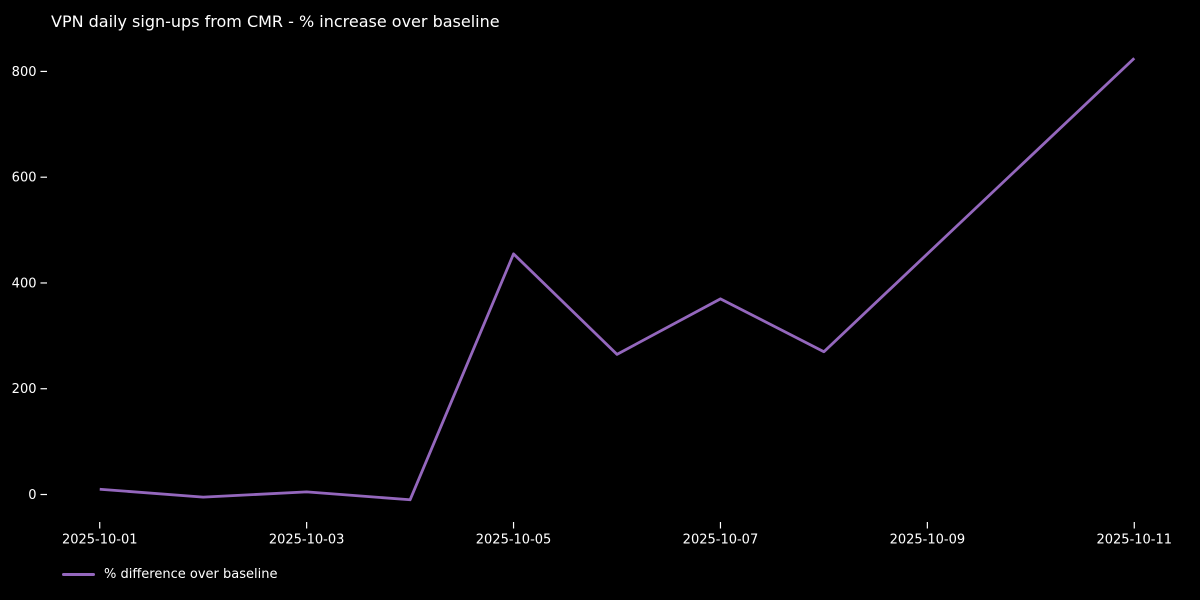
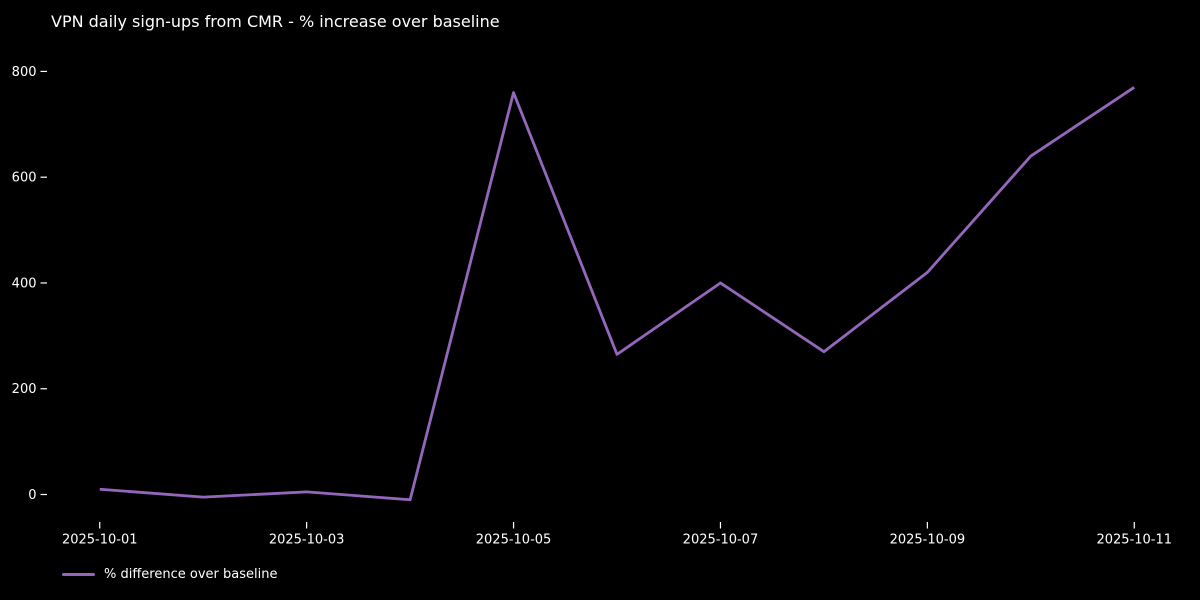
2025-10-05: 460 -> 760
2025-10-07: 370 -> 400
2025-10-09: 460 -> 420
2025-10-11: 820 -> 770
